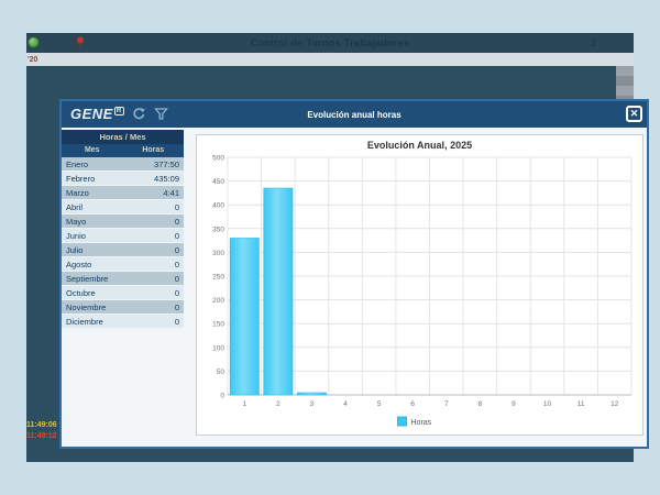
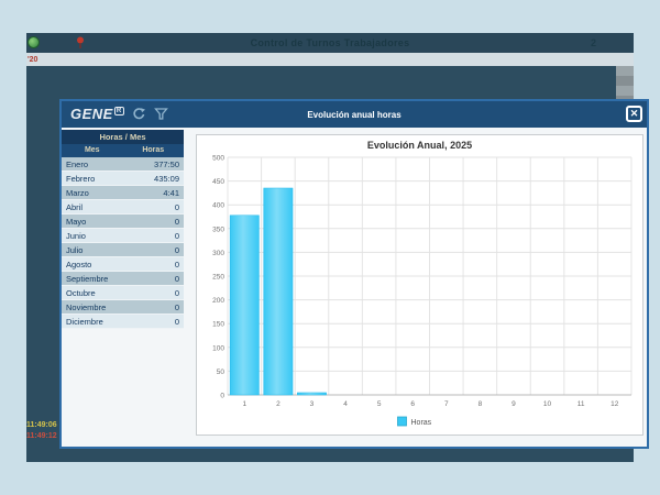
1: 330 -> 380
